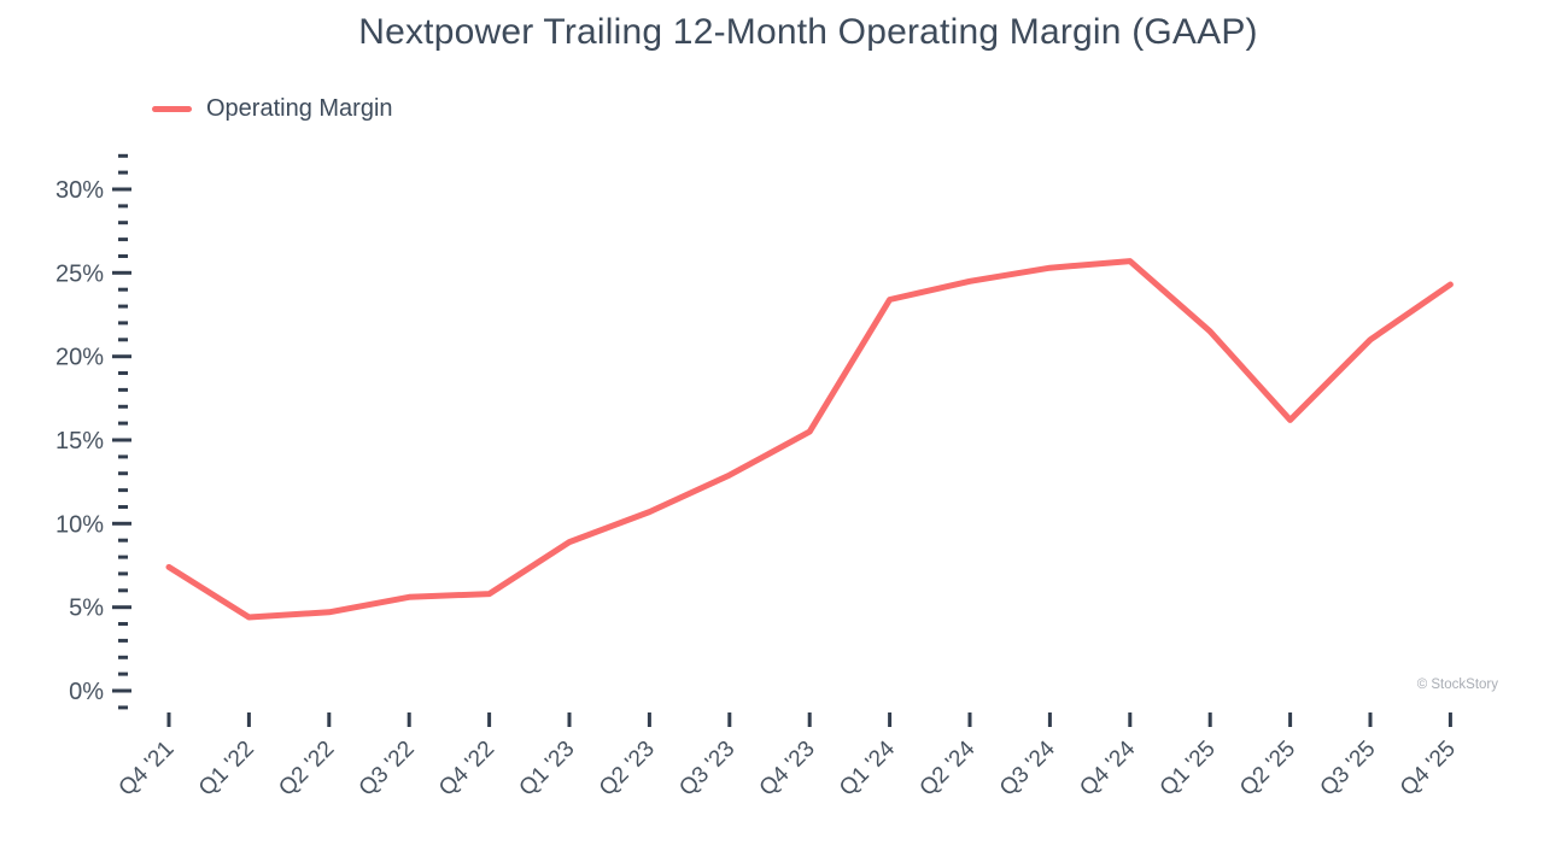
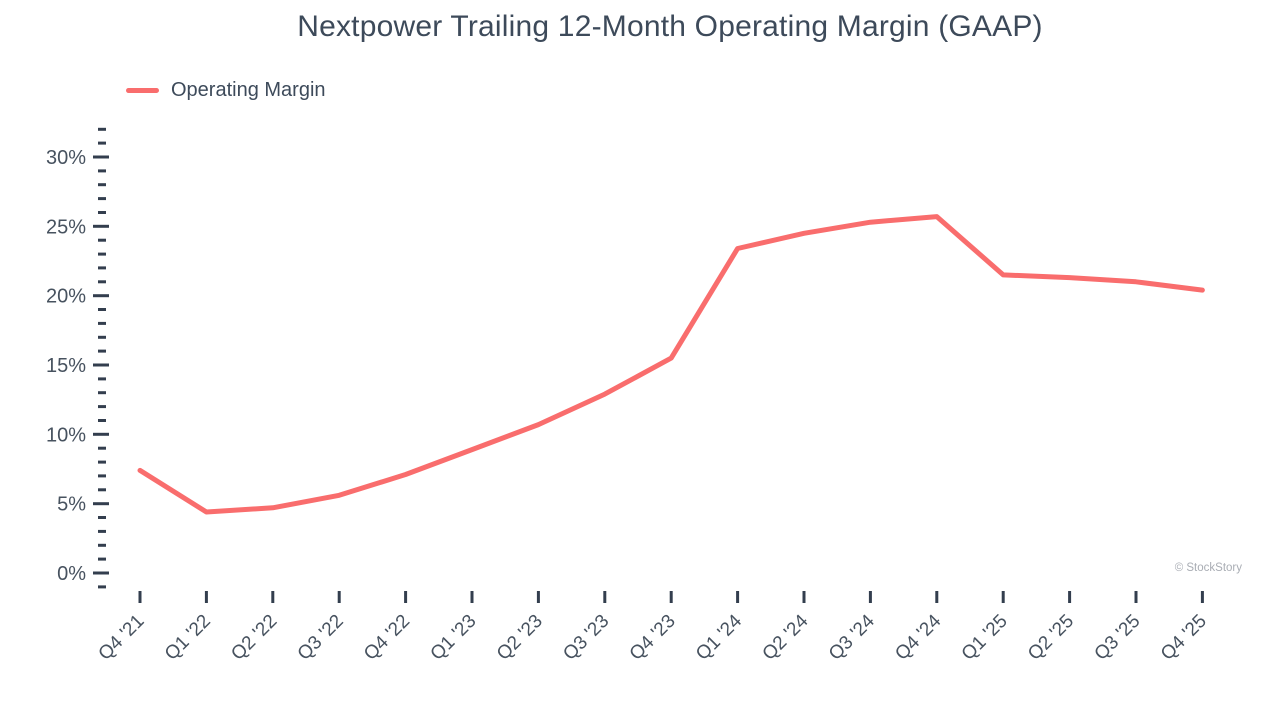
Q4 '22: 5.8% -> 7.1%
Q2 '25: 16.2% -> 21.3%
Q4 '25: 24.3% -> 20.4%
